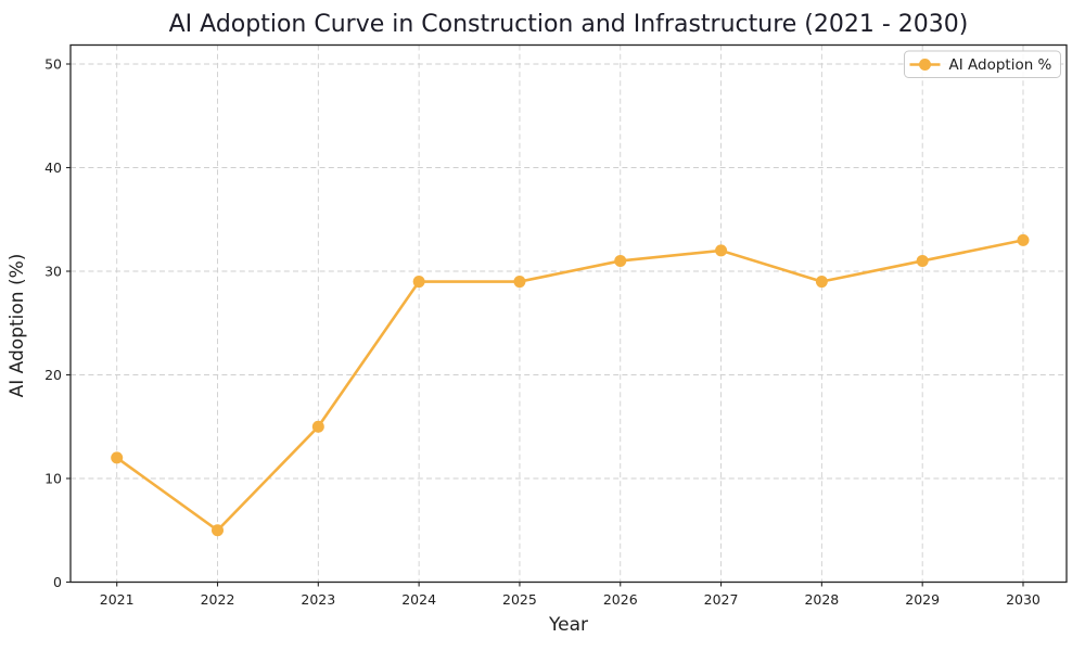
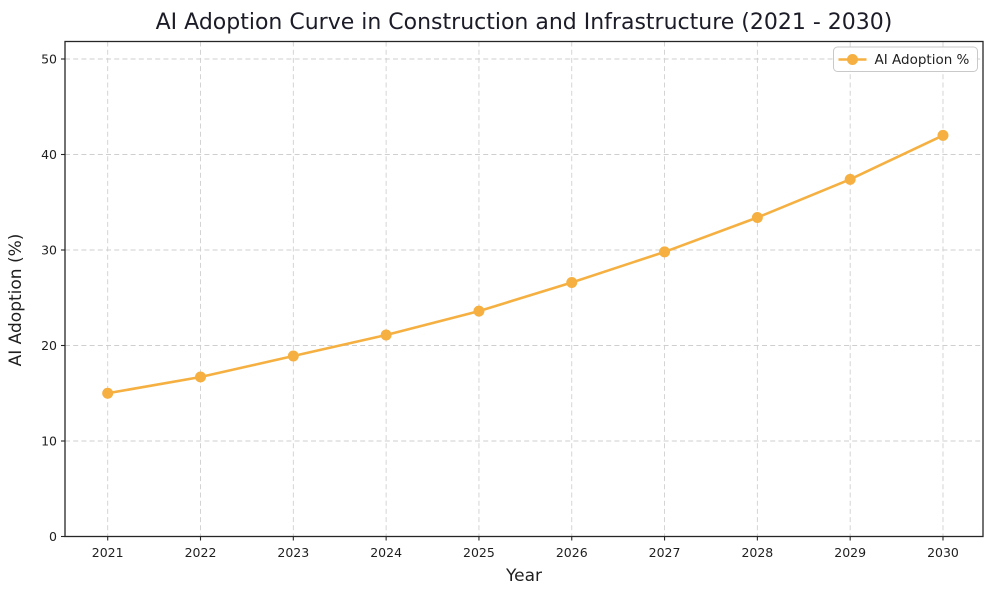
2021: 12 -> 15
2022: 5 -> 17
2023: 15 -> 19
2024: 29 -> 21
2025: 29 -> 24
2026: 31 -> 27
2027: 32 -> 30
2028: 29 -> 33
2029: 31 -> 37
2030: 33 -> 42
